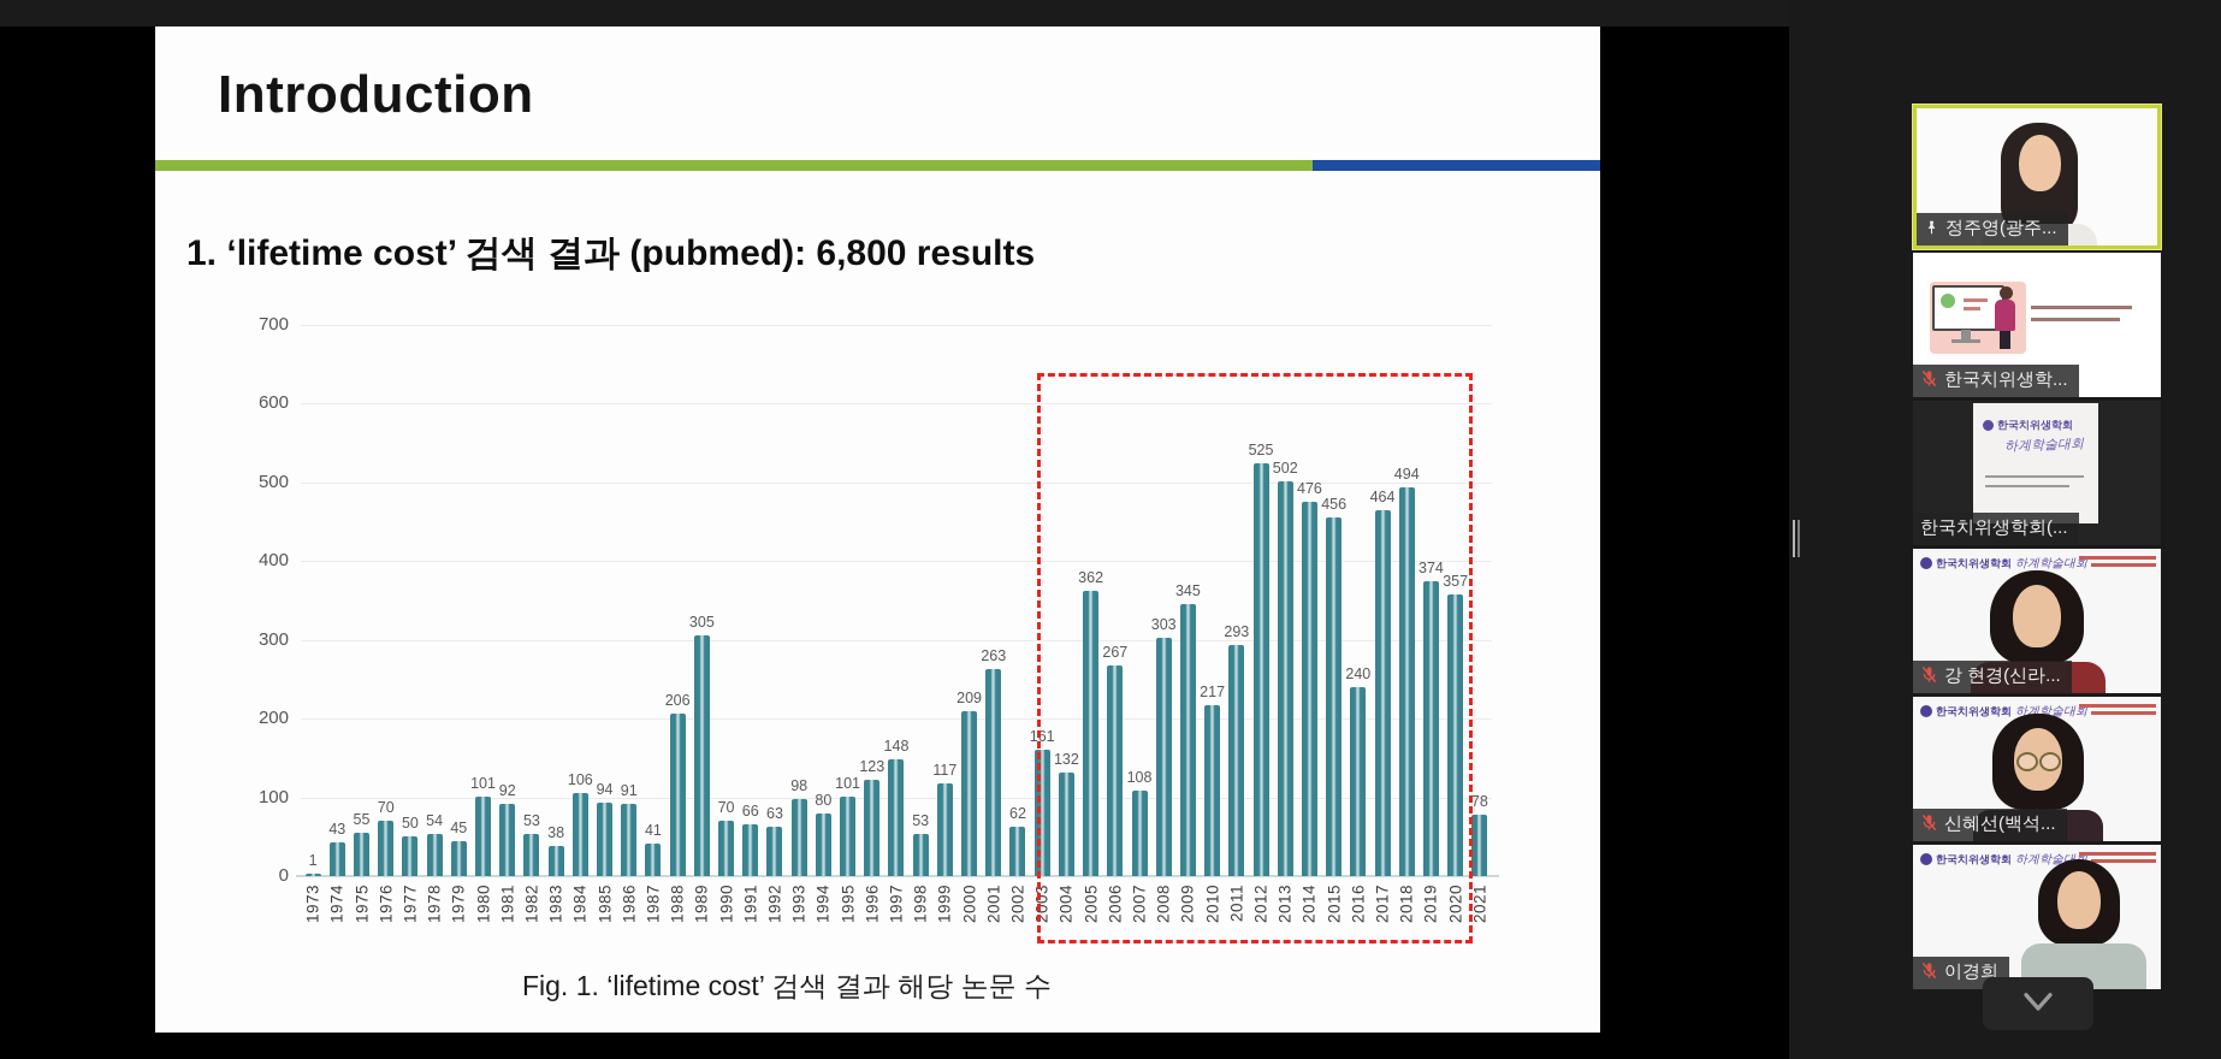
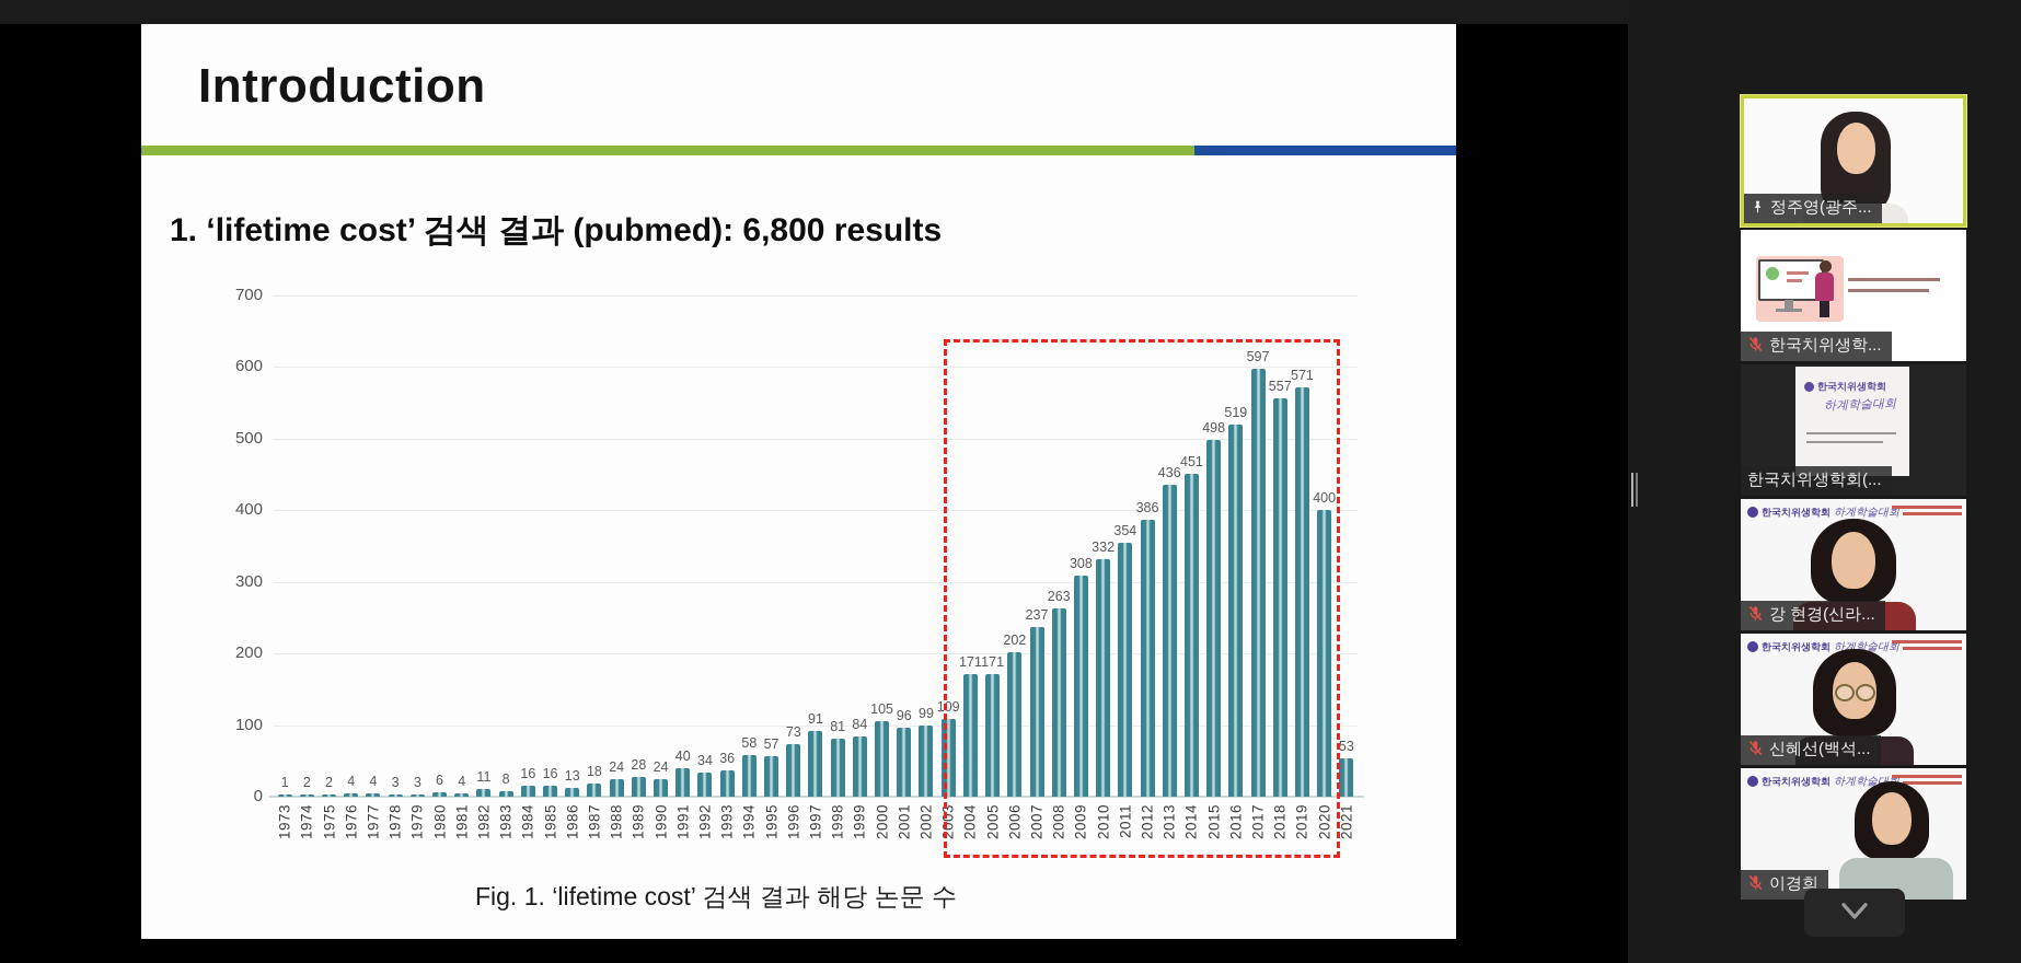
1974: 43 -> 2
1975: 55 -> 2
1976: 70 -> 4
1977: 50 -> 4
1978: 54 -> 3
1979: 45 -> 3
1980: 101 -> 6
1981: 92 -> 4
1982: 53 -> 11
1983: 38 -> 8
1984: 106 -> 16
1985: 94 -> 16
1986: 91 -> 13
1987: 41 -> 18
1988: 206 -> 24
1989: 305 -> 28
1990: 70 -> 24
1991: 66 -> 40
1992: 63 -> 34
1993: 98 -> 36
1994: 80 -> 58
1995: 101 -> 57
1996: 123 -> 73
1997: 148 -> 91
1998: 53 -> 81
1999: 117 -> 84
2000: 209 -> 105
2001: 263 -> 96
2002: 62 -> 99
2003: 161 -> 109
2004: 132 -> 171
2005: 362 -> 171
2006: 267 -> 202
2007: 108 -> 237
2008: 303 -> 263
2009: 345 -> 308
2010: 217 -> 332
2011: 293 -> 354
2012: 525 -> 386
2013: 502 -> 436
2014: 476 -> 451
2015: 456 -> 498
2016: 240 -> 519
2017: 464 -> 597
2018: 494 -> 557
2019: 374 -> 571
2020: 357 -> 400
2021: 78 -> 53
